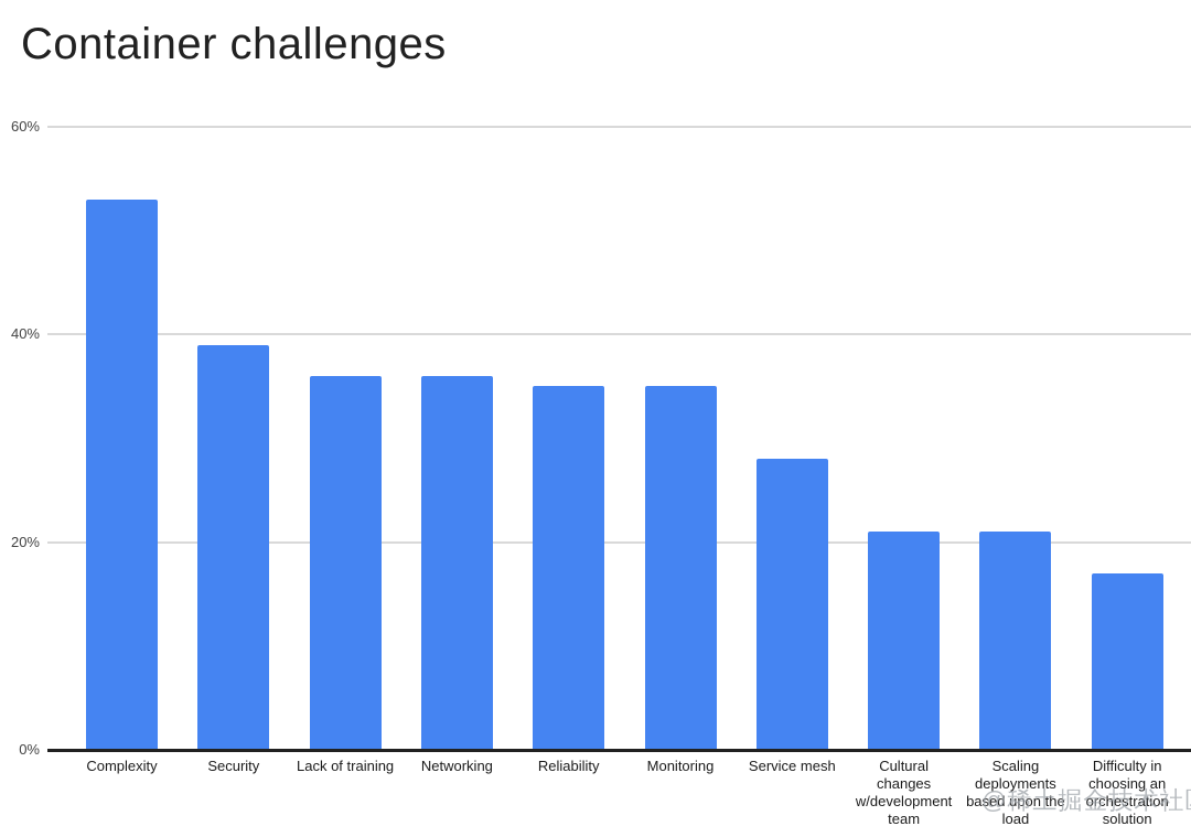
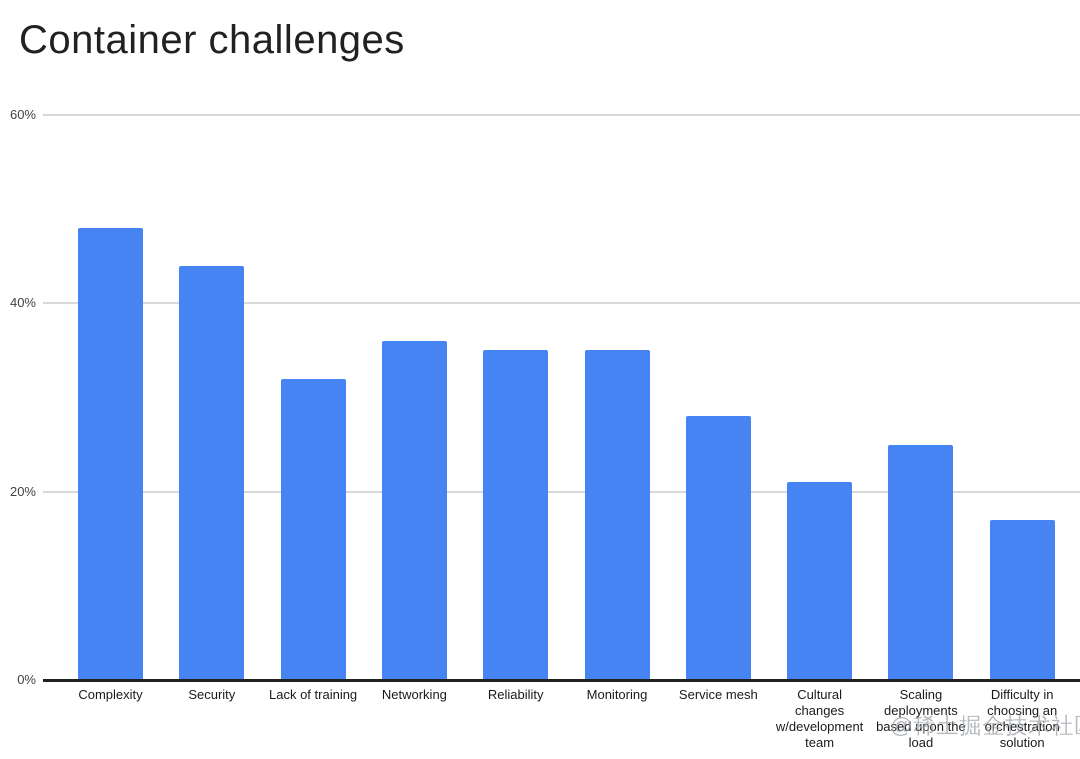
Complexity: 53% -> 48%
Security: 39% -> 44%
Lack of training: 36% -> 32%
Scaling deployments based upon the load: 21% -> 25%
